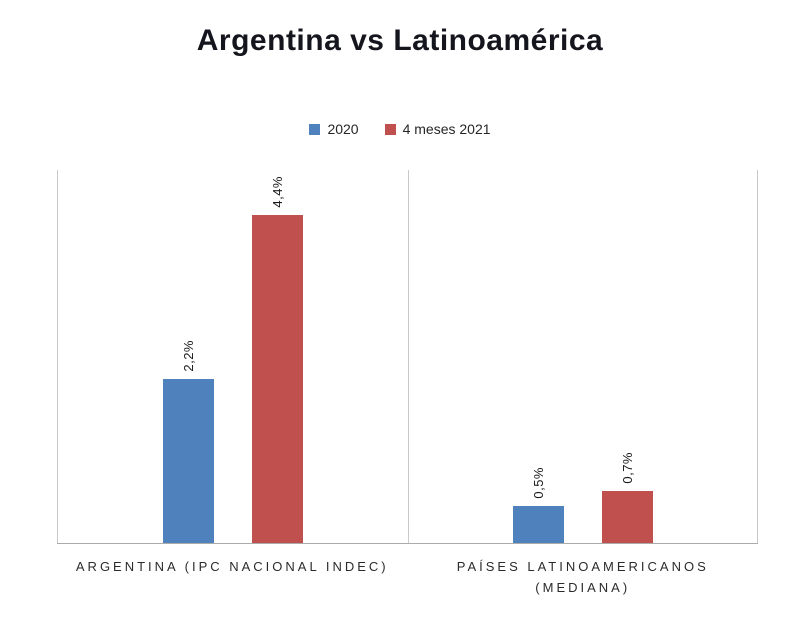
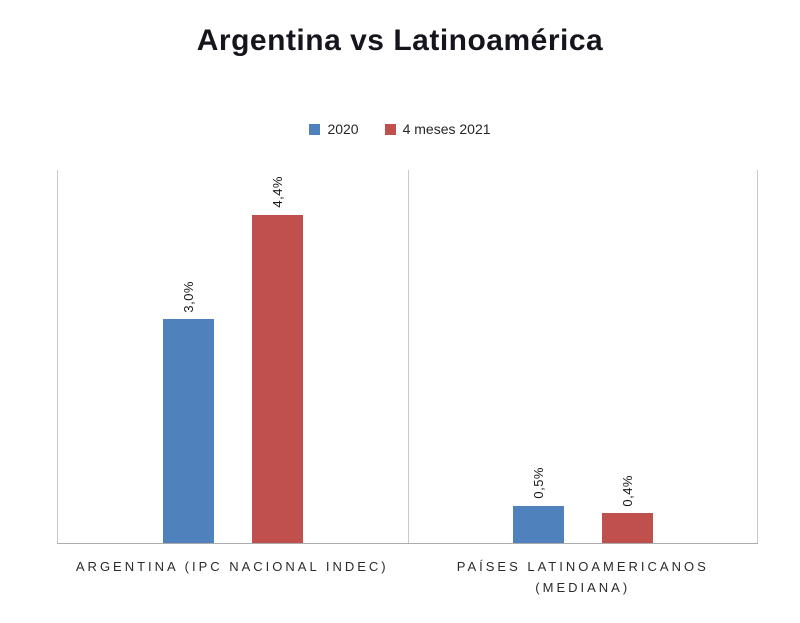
2020/ARGENTINA (IPC NACIONAL INDEC): 2,2% -> 3,0%
4 meses 2021/PAÍSES LATINOAMERICANOS (MEDIANA): 0,7% -> 0,4%
